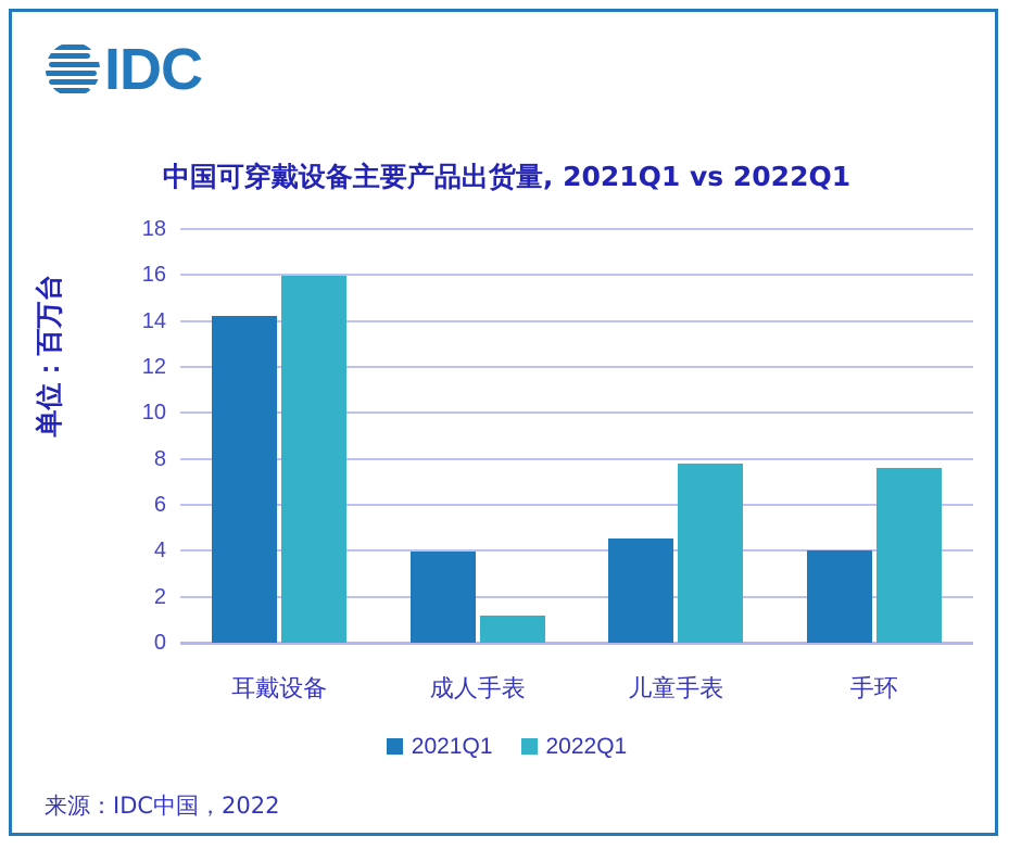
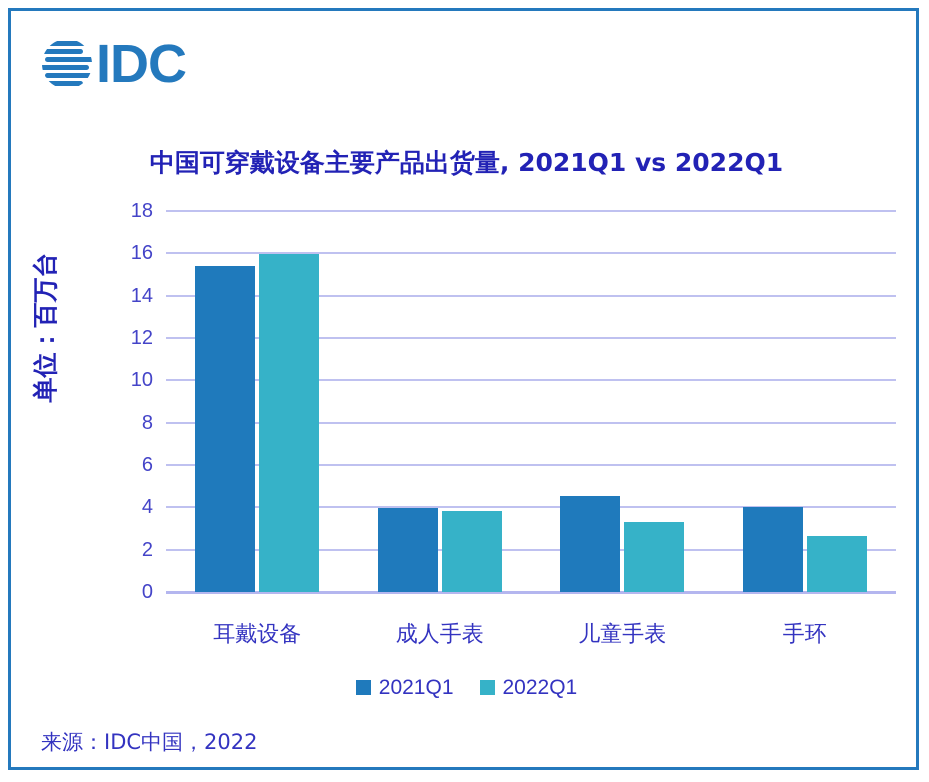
2021Q1/耳戴设备: 14.2 -> 15.4
2022Q1/成人手表: 1.2 -> 3.9
2022Q1/儿童手表: 7.8 -> 3.3
2022Q1/手环: 7.6 -> 2.6
